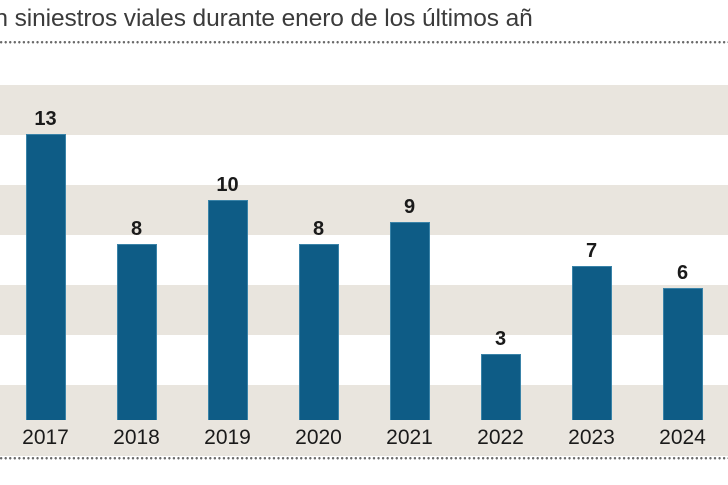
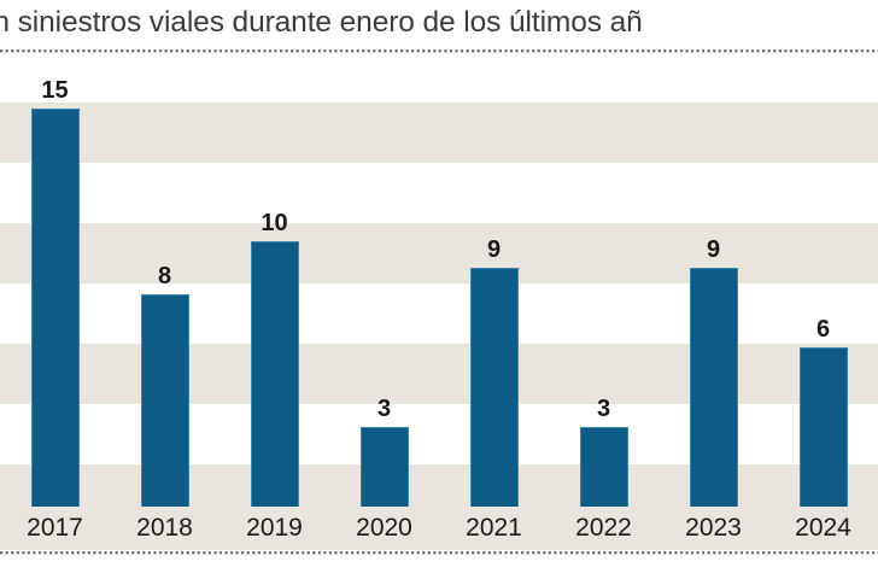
2017: 13 -> 15
2020: 8 -> 3
2023: 7 -> 9
